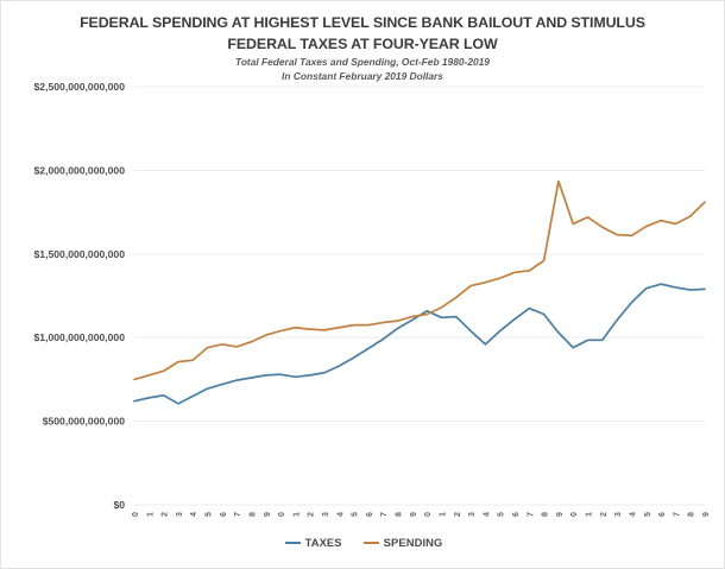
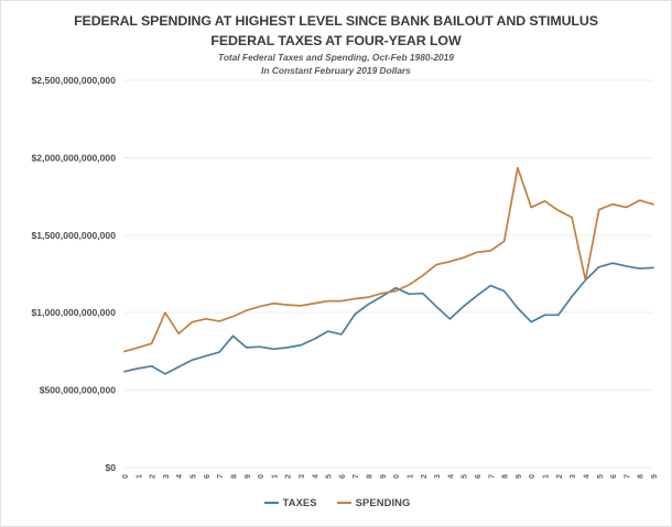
SPENDING/1983: $860000000000 -> $1000000000000
TAXES/1988: $760000000000 -> $850000000000
TAXES/1996: $940000000000 -> $860000000000
SPENDING/2014: $1610000000000 -> $1210000000000
SPENDING/2019: $1810000000000 -> $1700000000000
